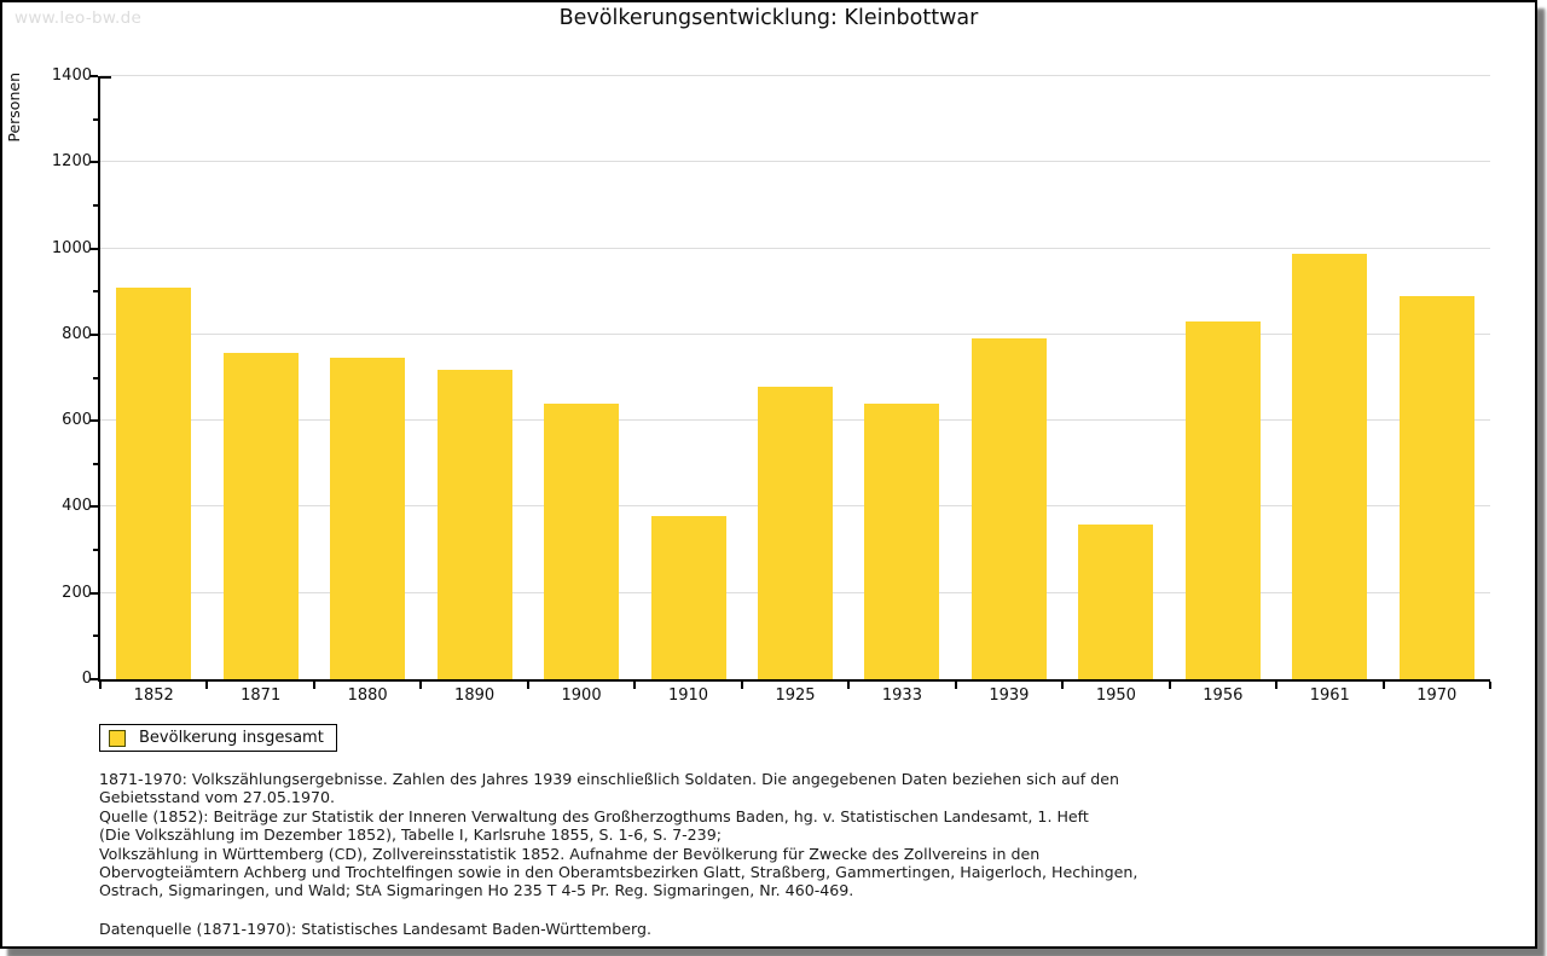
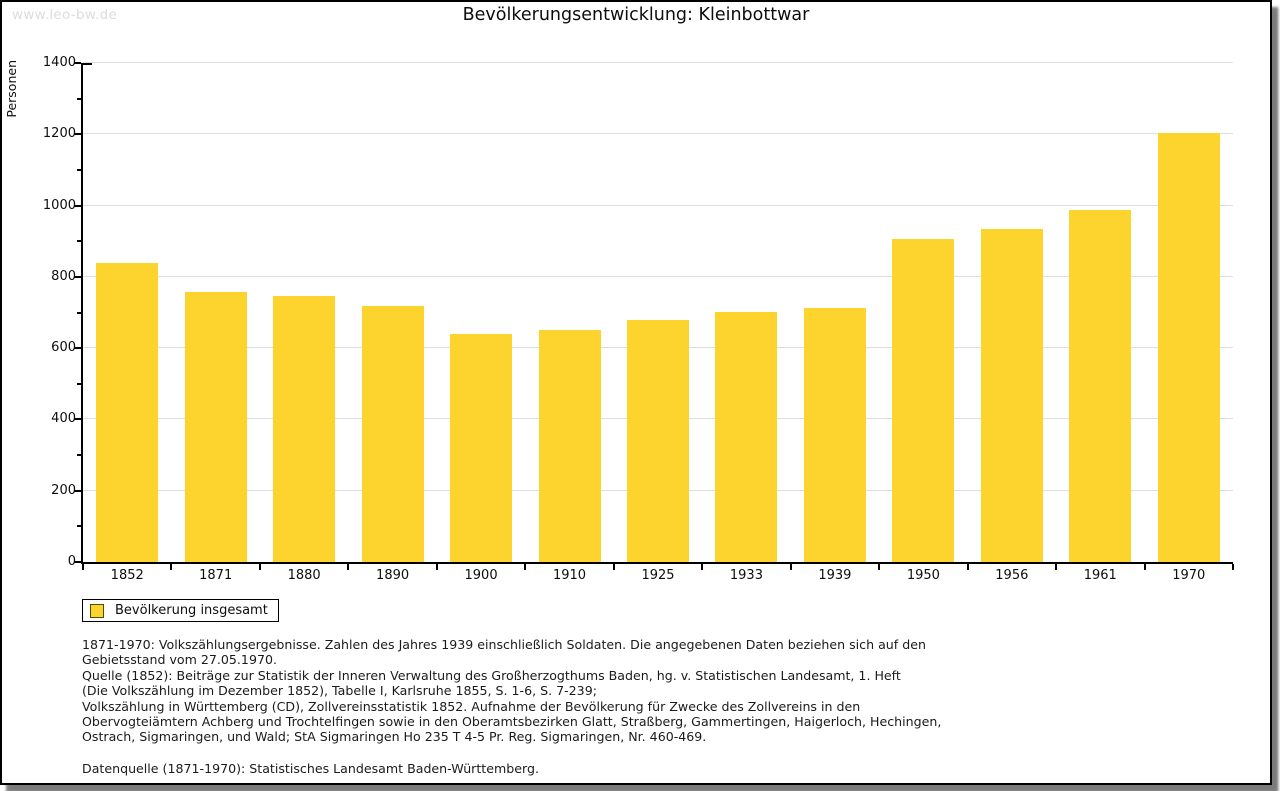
1852: 910 -> 840
1910: 380 -> 650
1933: 640 -> 700
1939: 790 -> 710
1950: 360 -> 910
1956: 830 -> 930
1970: 890 -> 1200
